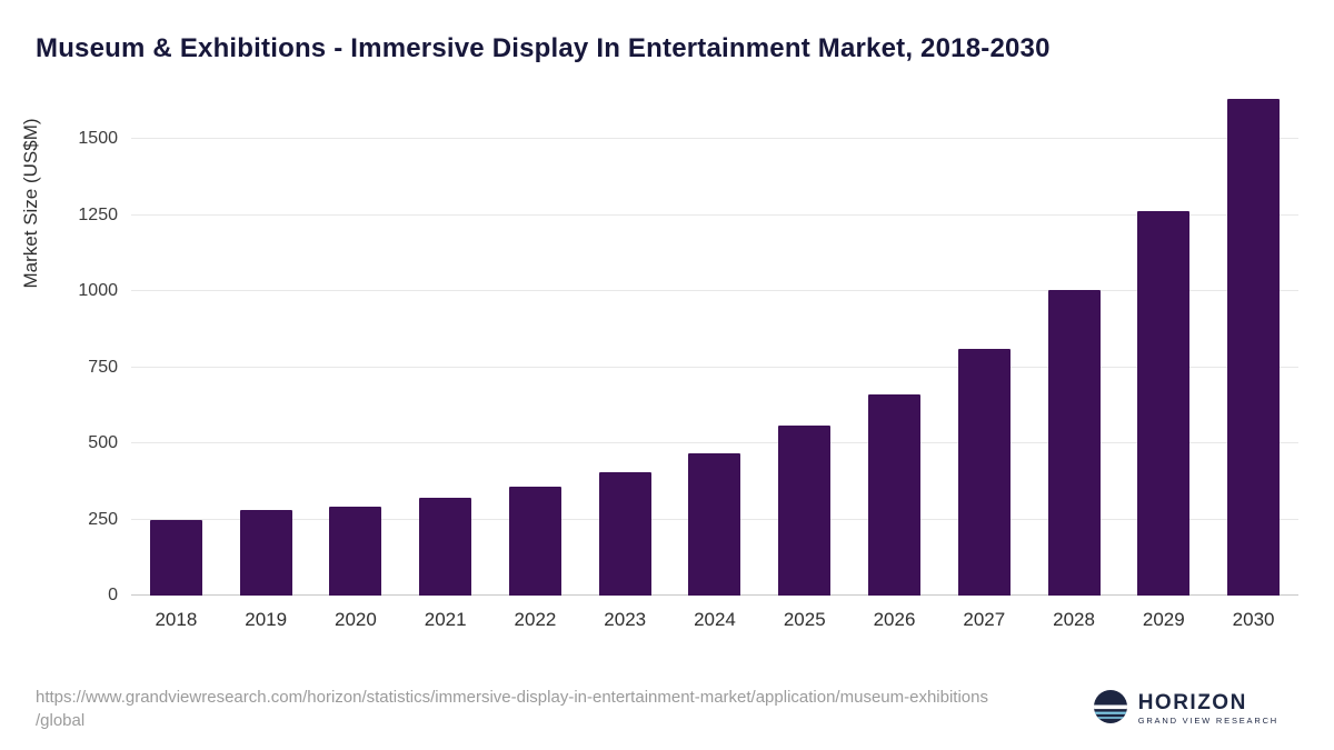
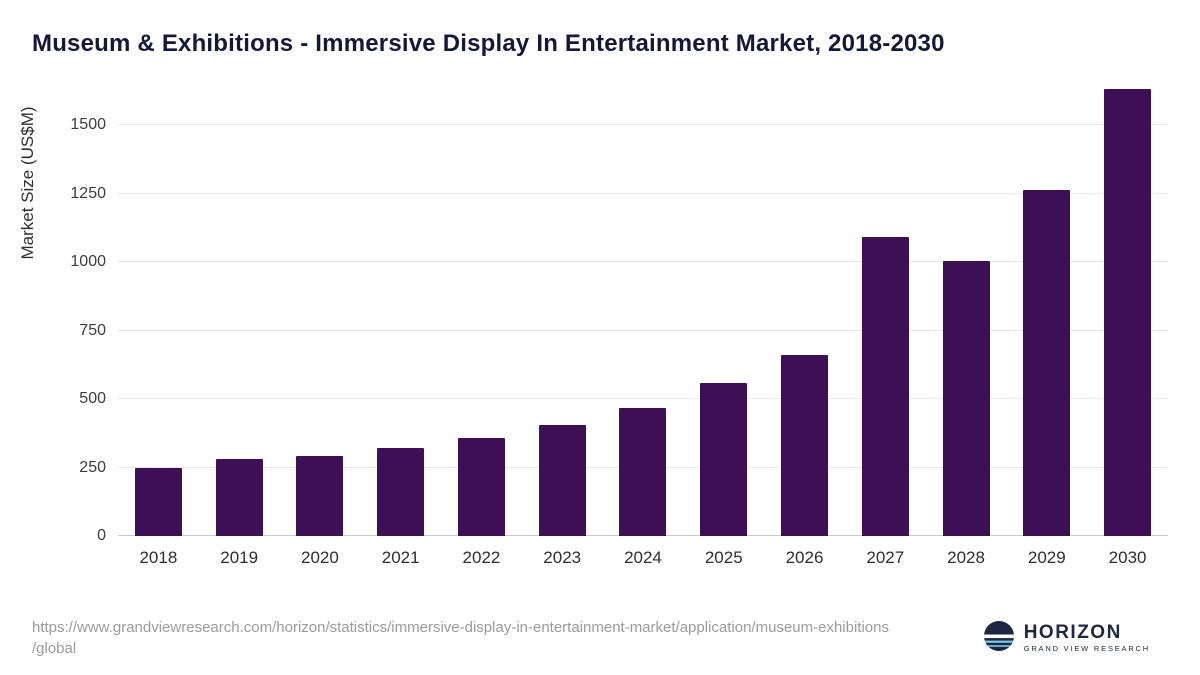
2027: 810 -> 1090
